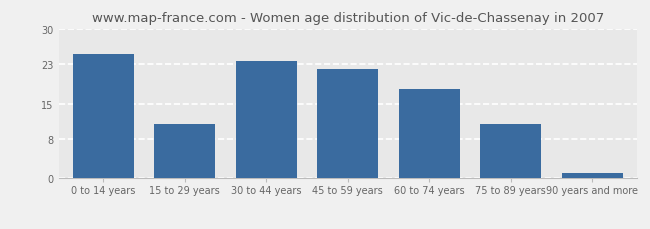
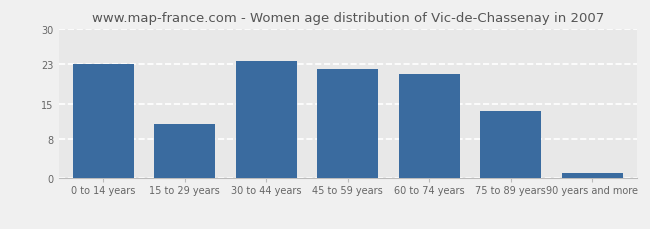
0 to 14 years: 25.0 -> 23.0
60 to 74 years: 18.0 -> 21.0
75 to 89 years: 11.0 -> 13.5
